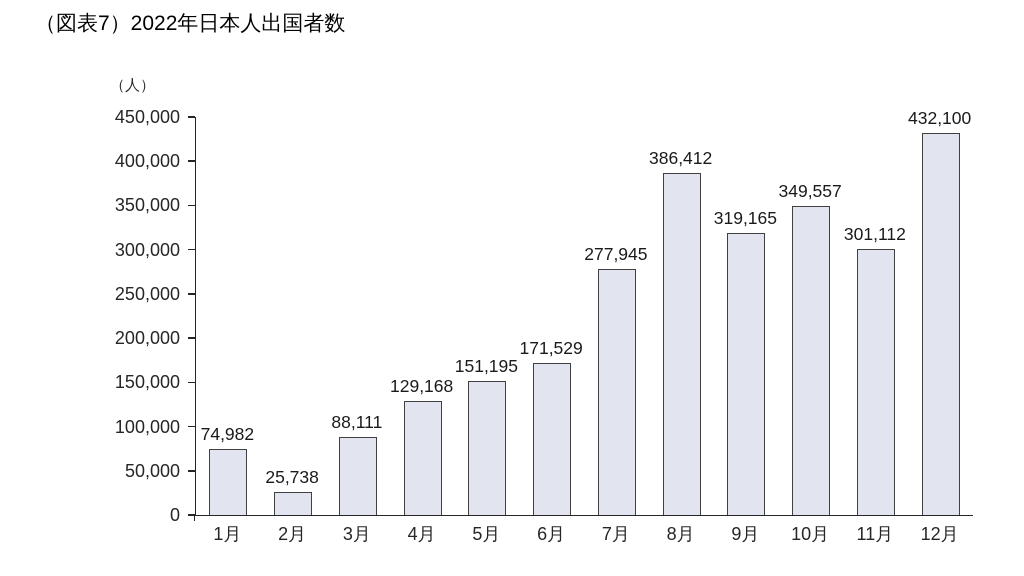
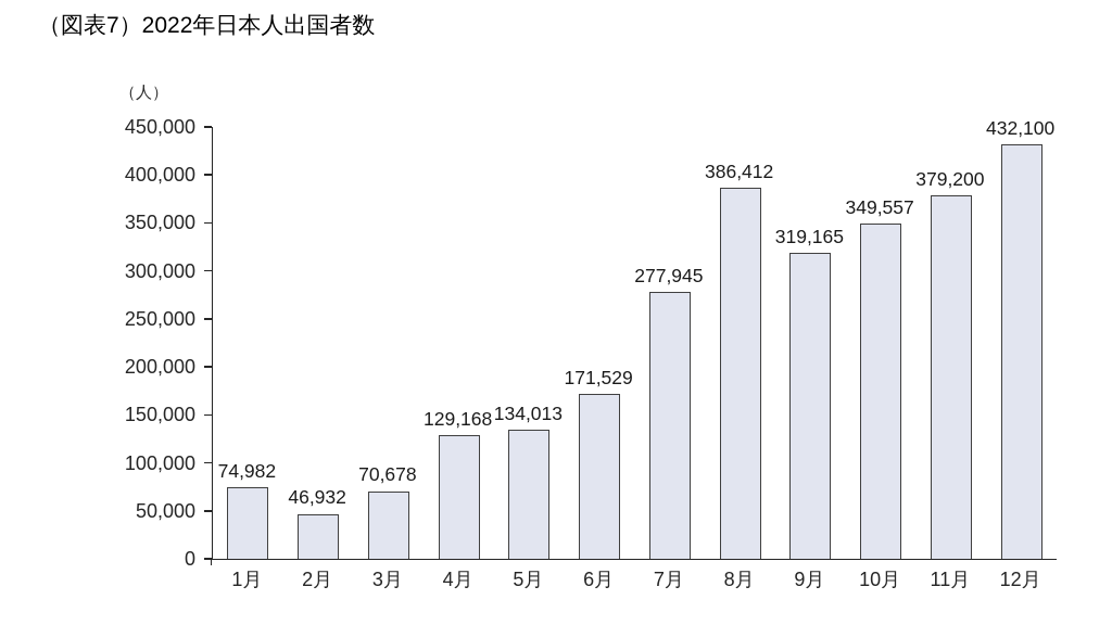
2月: 25,738 -> 46,932
3月: 88,111 -> 70,678
5月: 151,195 -> 134,013
11月: 301,112 -> 379,200
